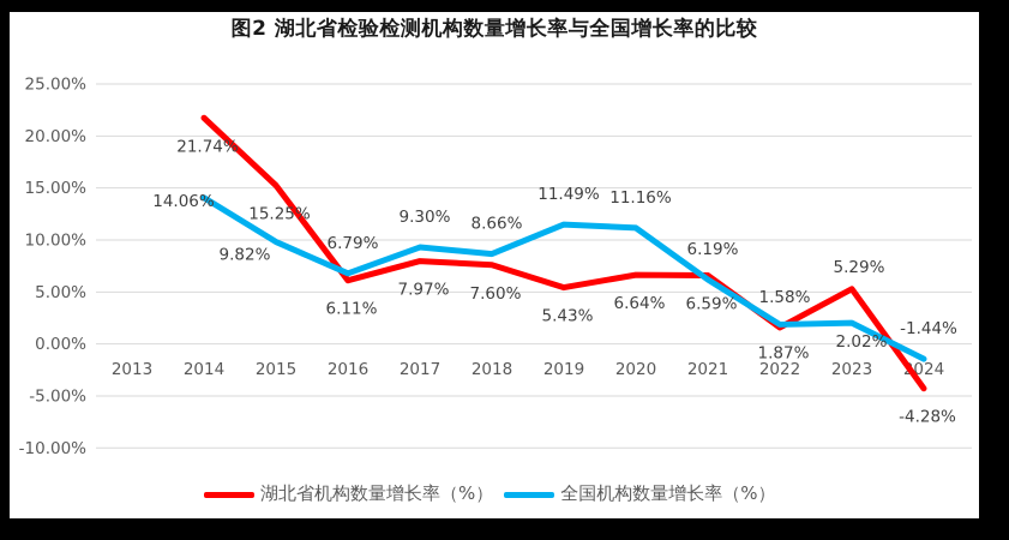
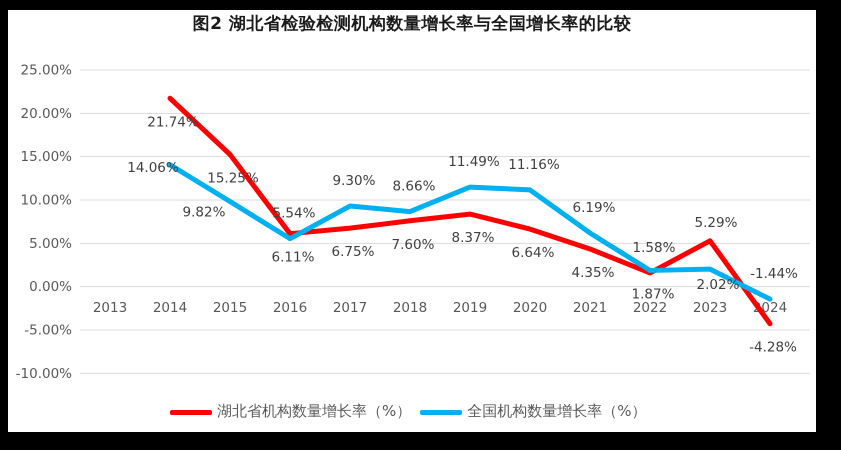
全国机构数量增长率（%）/2016: 6.79% -> 5.54%
湖北省机构数量增长率（%）/2017: 7.97% -> 6.75%
湖北省机构数量增长率（%）/2019: 5.43% -> 8.37%
湖北省机构数量增长率（%）/2021: 6.59% -> 4.35%
